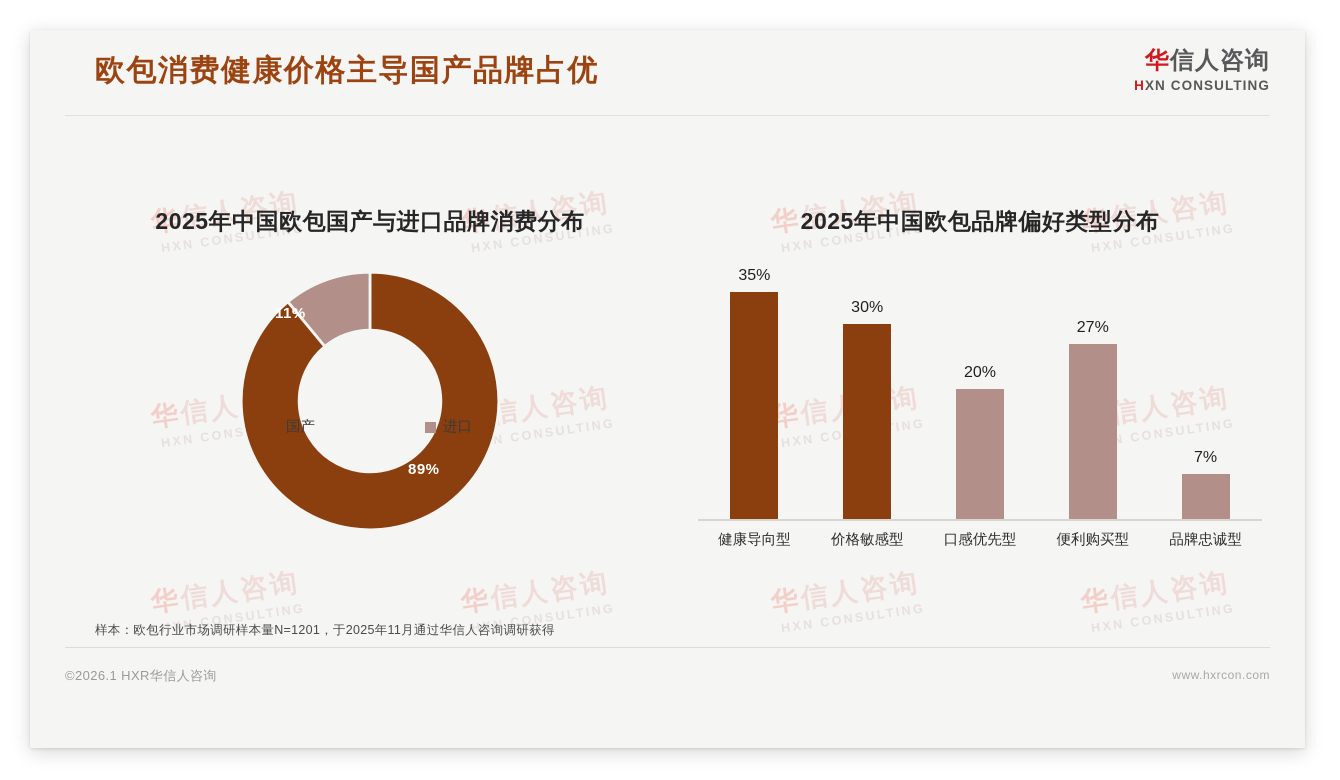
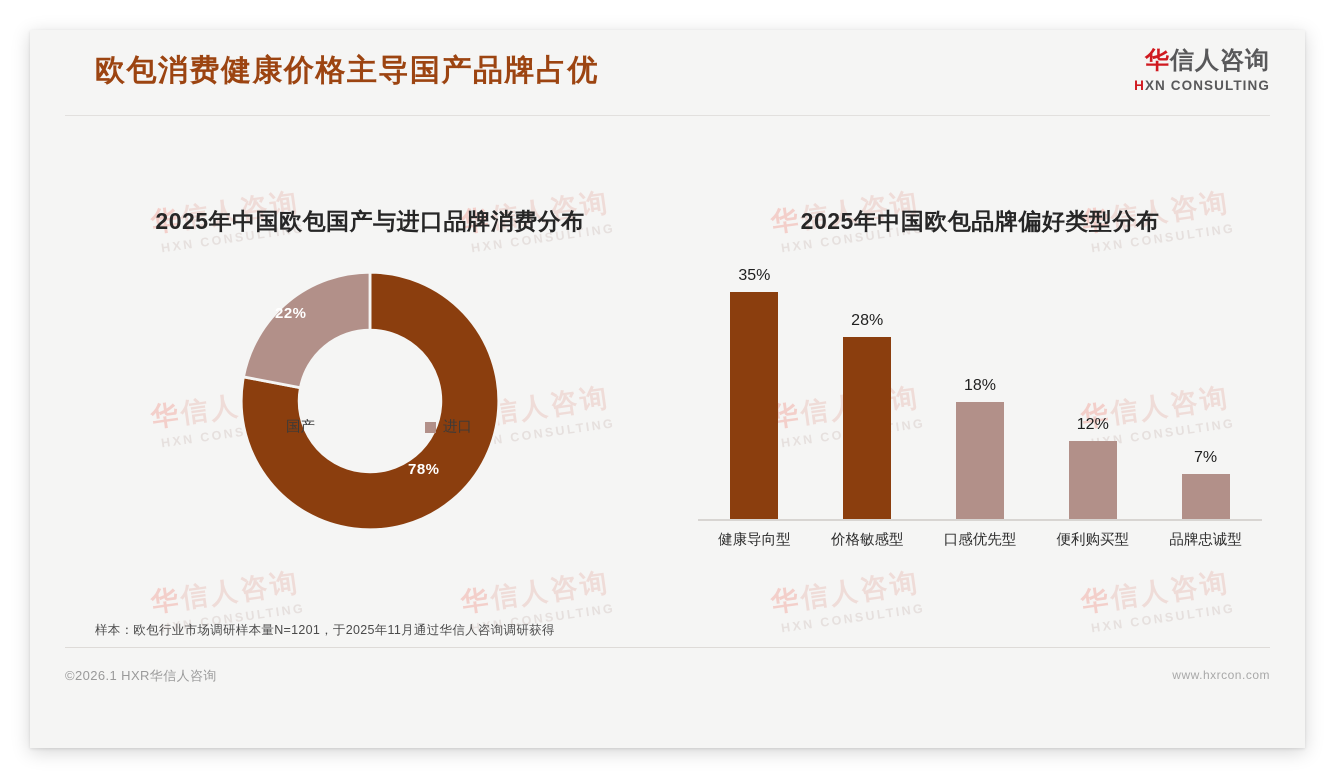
2025年中国欧包国产与进口品牌消费分布/国产: 89% -> 78%
2025年中国欧包国产与进口品牌消费分布/进口: 11% -> 22%
2025年中国欧包品牌偏好类型分布/价格敏感型: 30% -> 28%
2025年中国欧包品牌偏好类型分布/口感优先型: 20% -> 18%
2025年中国欧包品牌偏好类型分布/便利购买型: 27% -> 12%
